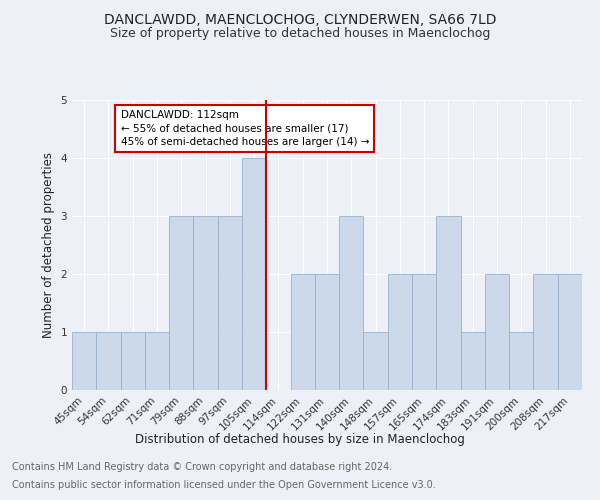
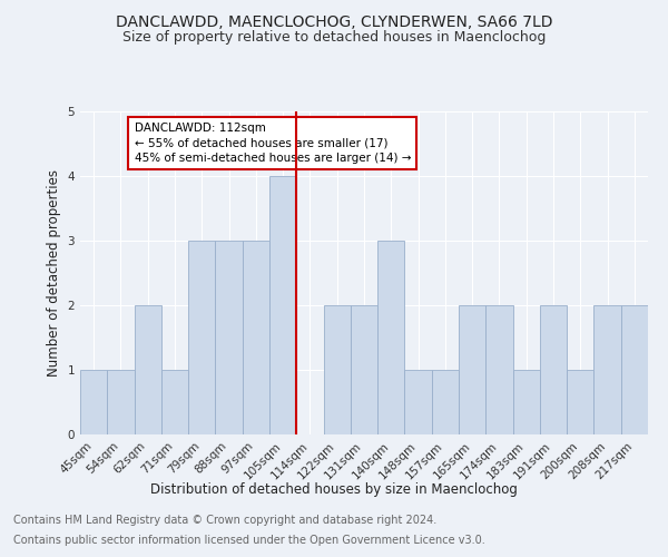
62sqm: 1 -> 2
157sqm: 2 -> 1
174sqm: 3 -> 2
